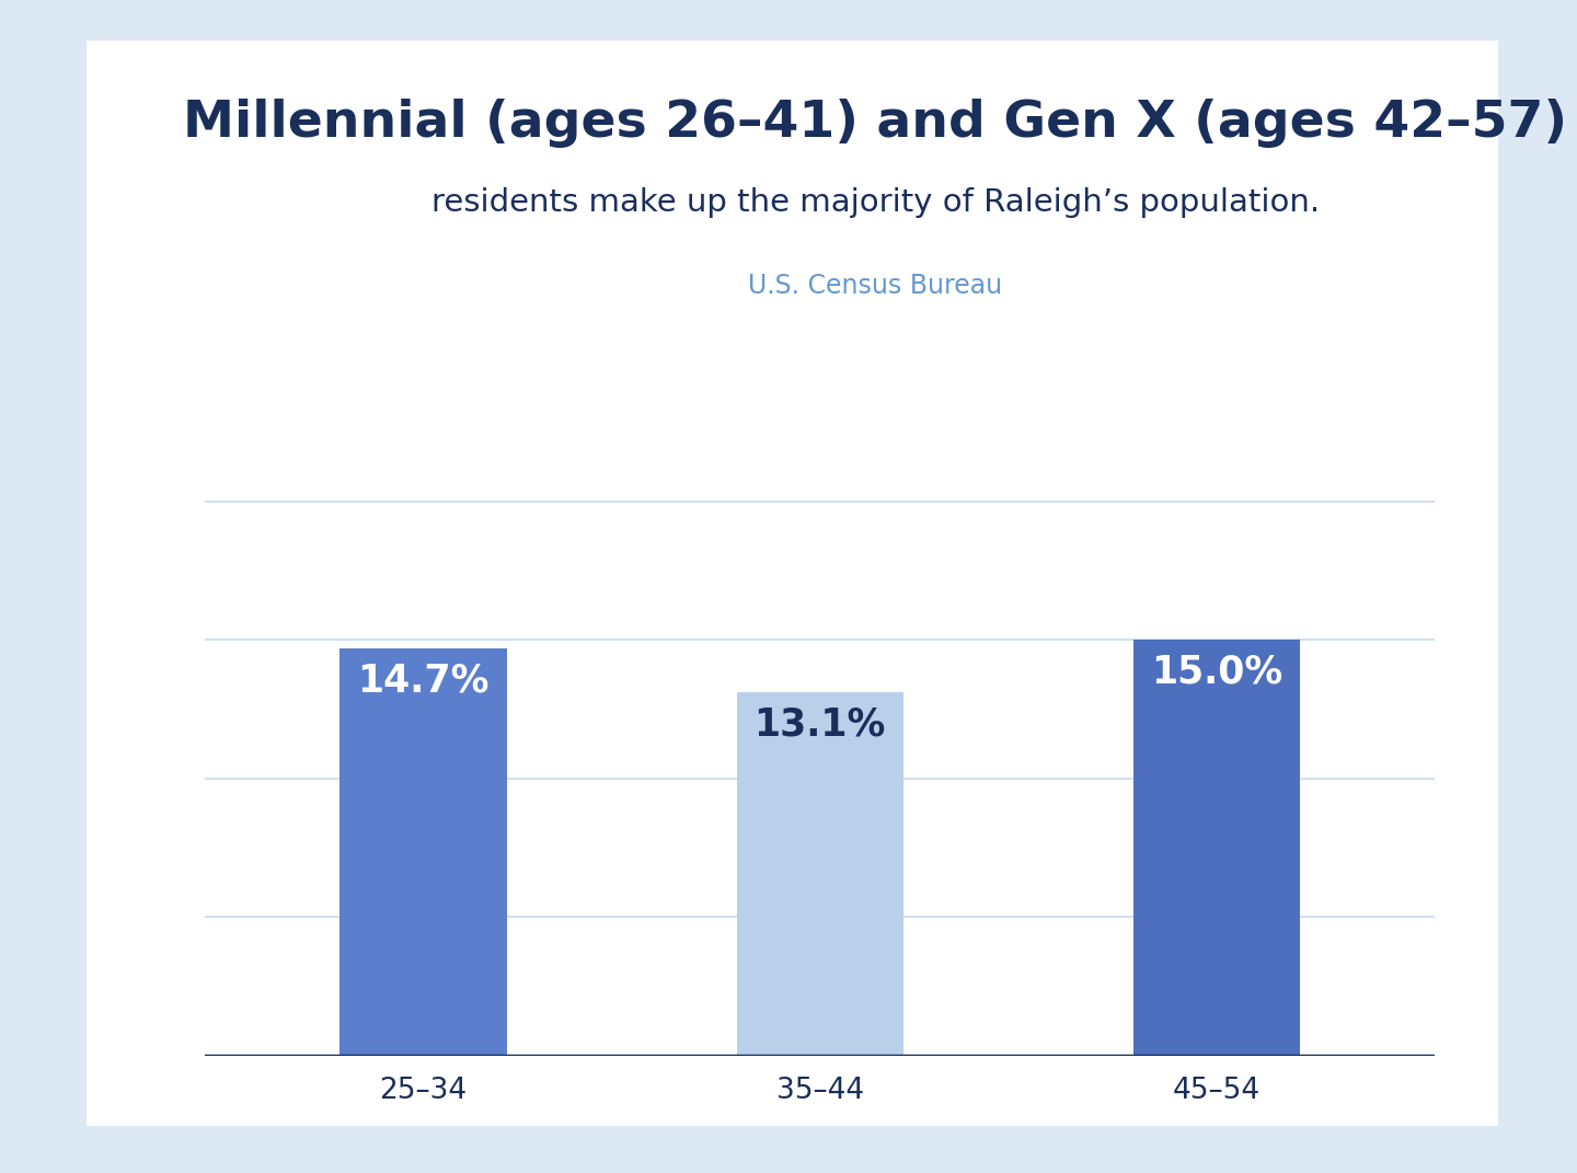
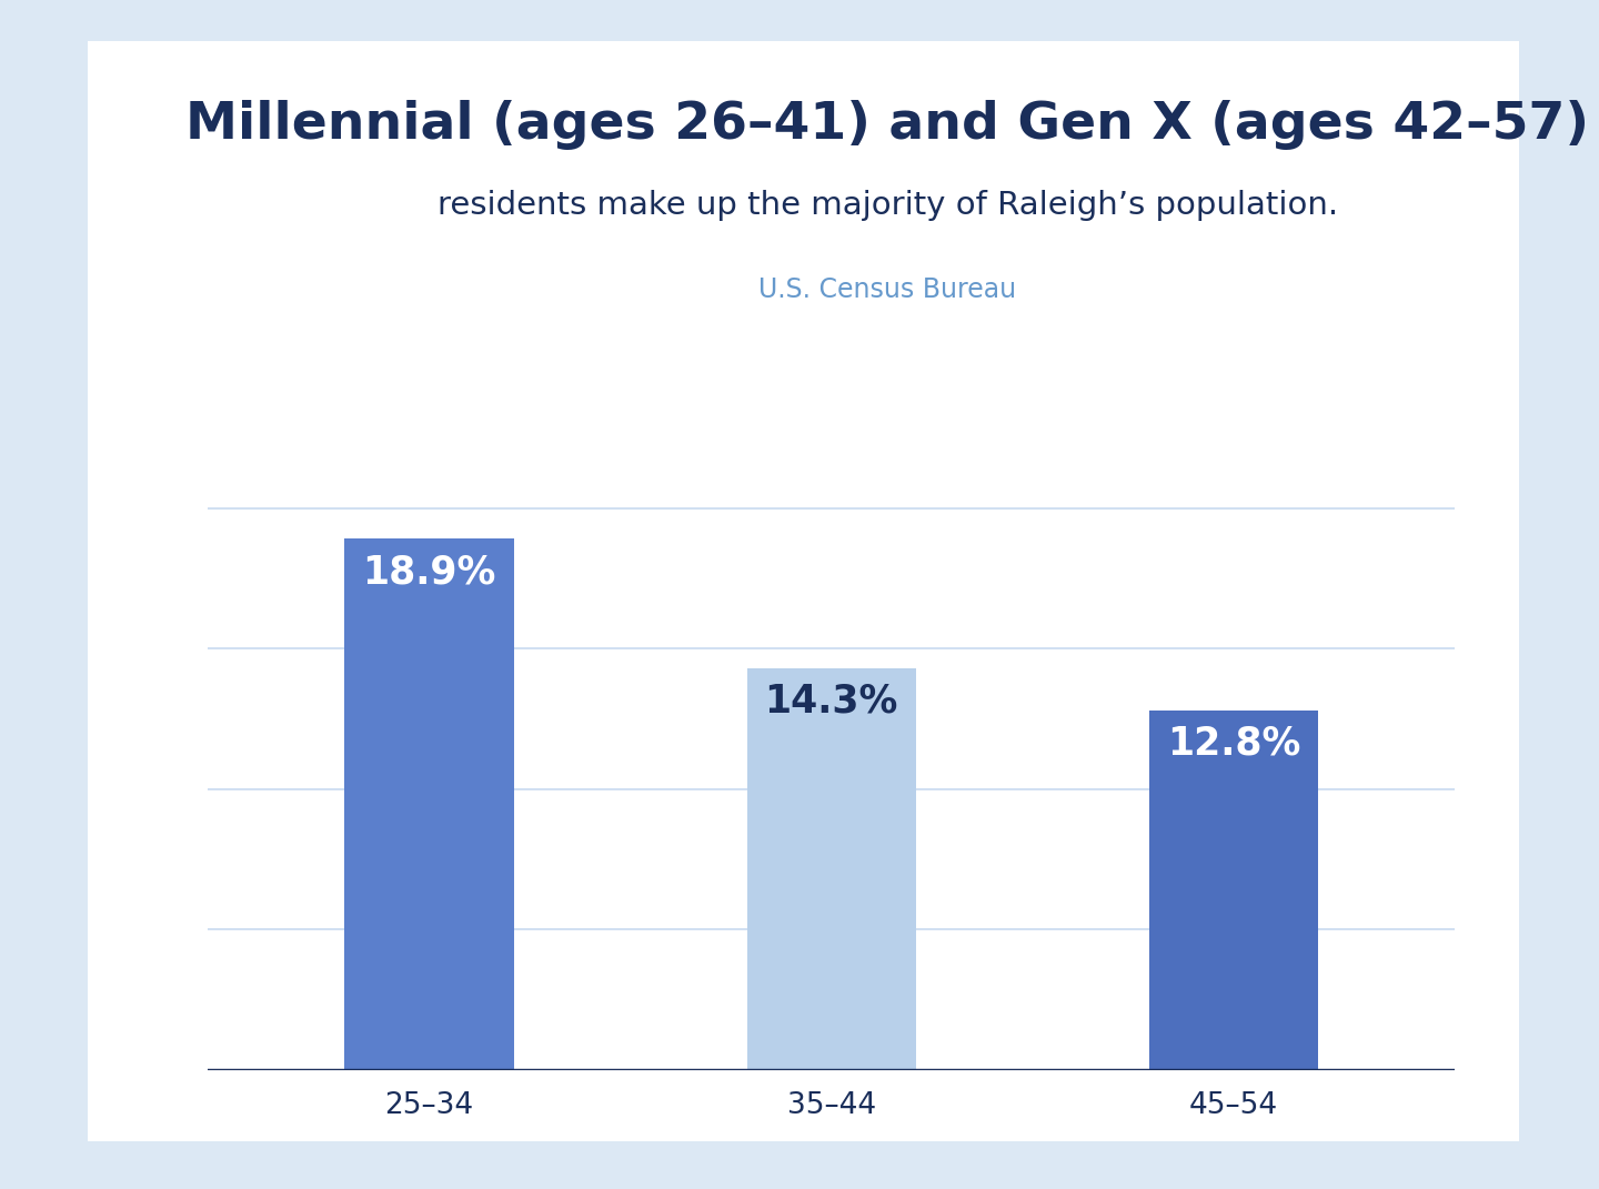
25–34: 14.7% -> 18.9%
35–44: 13.1% -> 14.3%
45–54: 15.0% -> 12.8%
